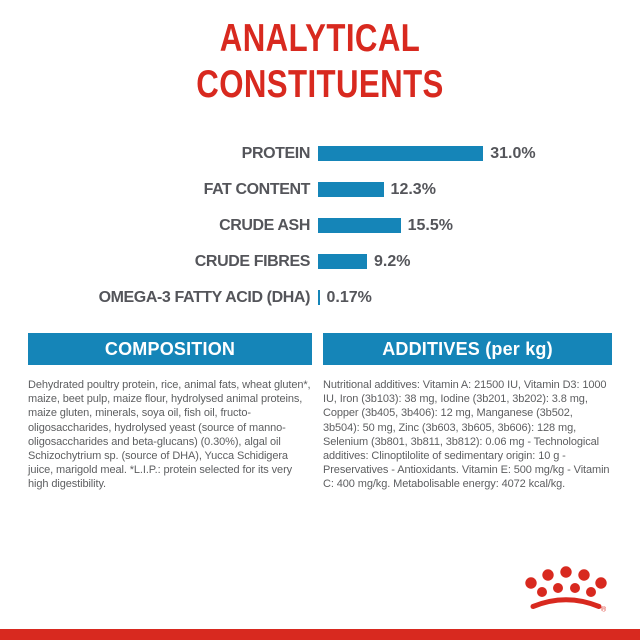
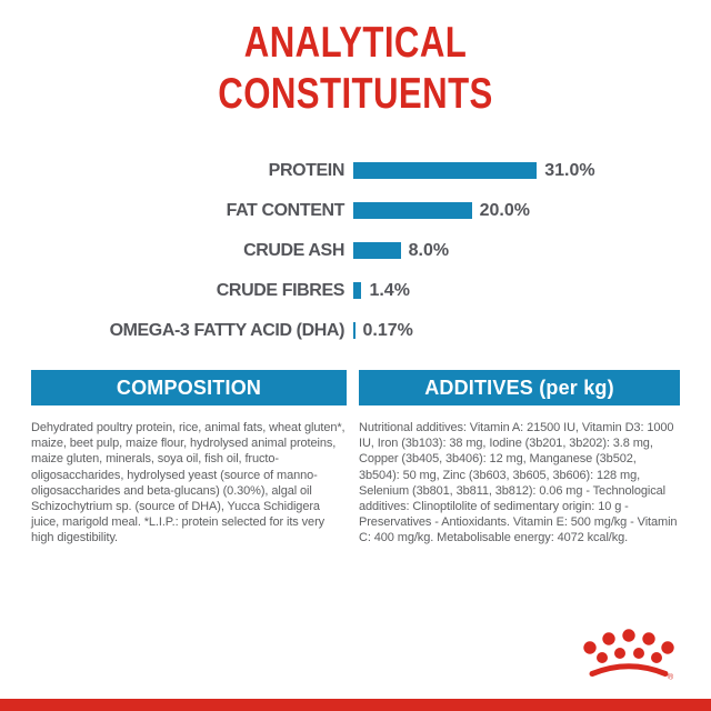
FAT CONTENT: 12.3% -> 20.0%
CRUDE ASH: 15.5% -> 8.0%
CRUDE FIBRES: 9.2% -> 1.4%
